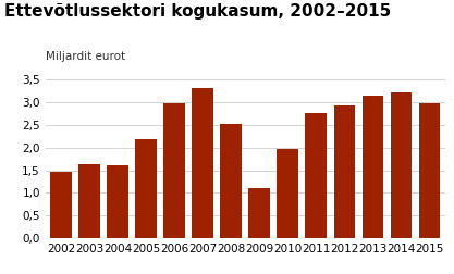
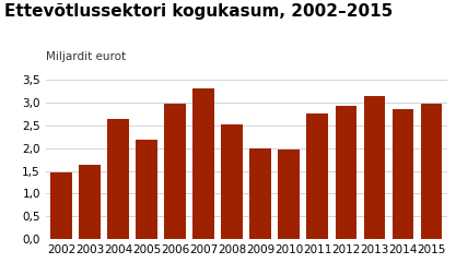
2004: 1,62 -> 2,65
2009: 1,10 -> 2,00
2014: 3,22 -> 2,85
